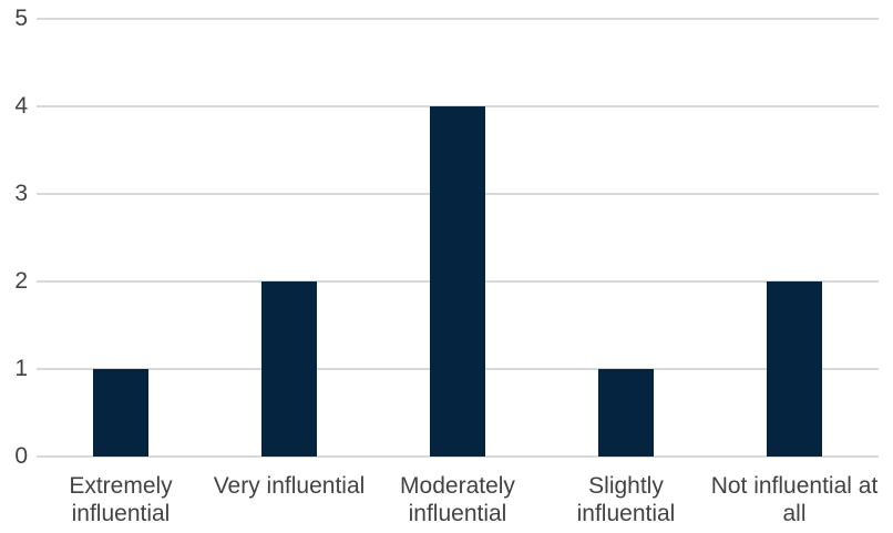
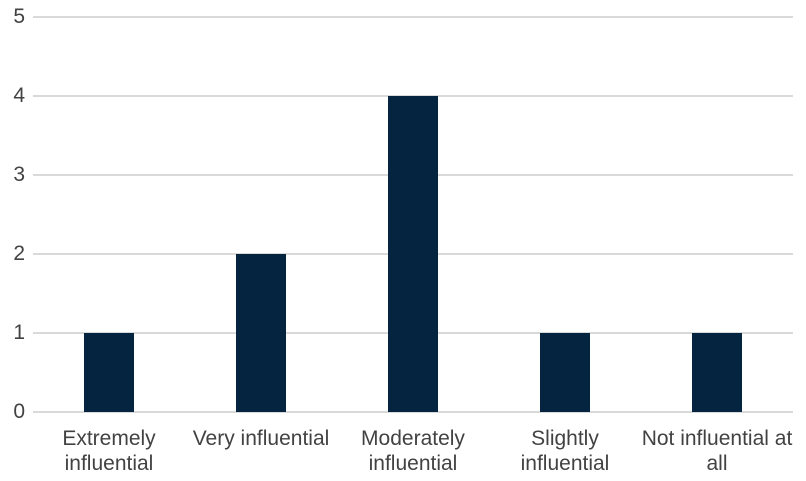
Not influential at all: 2 -> 1
